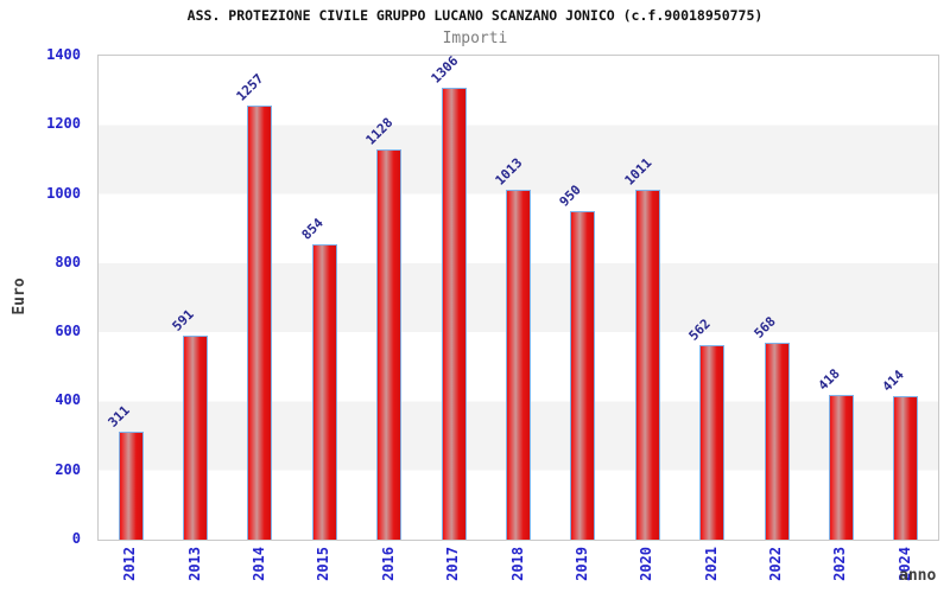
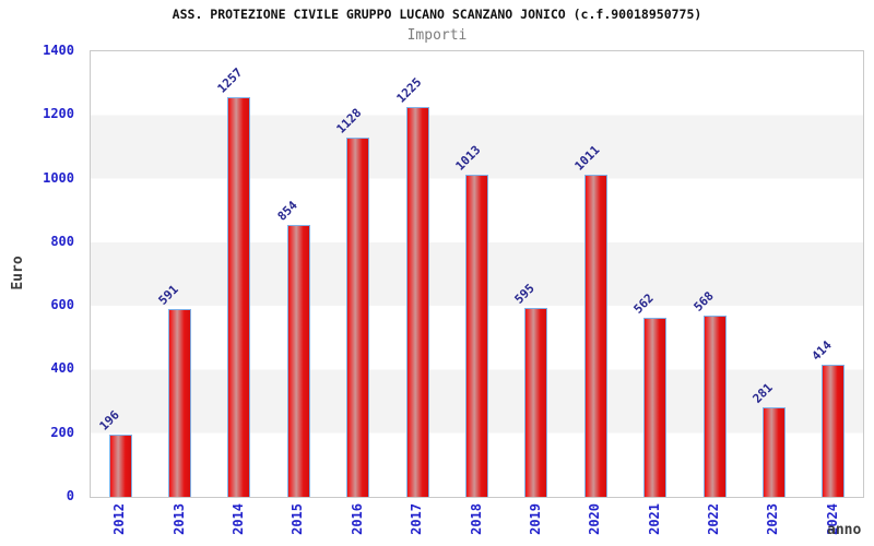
2012: 311 -> 196
2017: 1306 -> 1225
2019: 950 -> 595
2023: 418 -> 281
